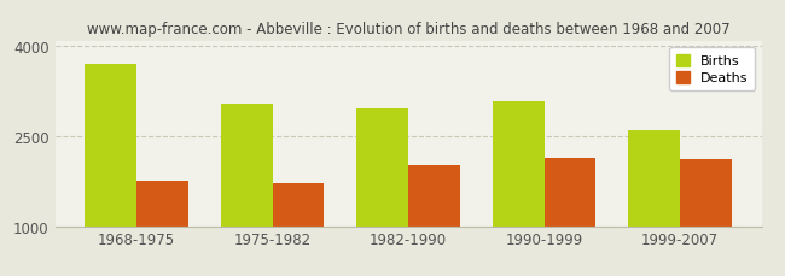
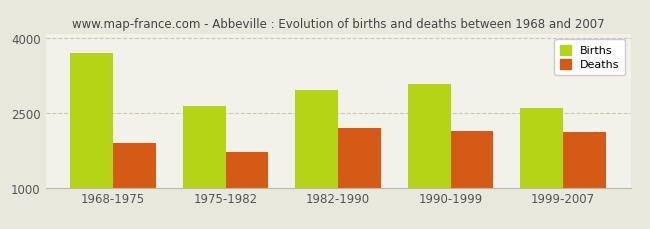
Deaths/1968-1975: 1750 -> 1900
Births/1975-1982: 3050 -> 2650
Deaths/1982-1990: 2020 -> 2200
